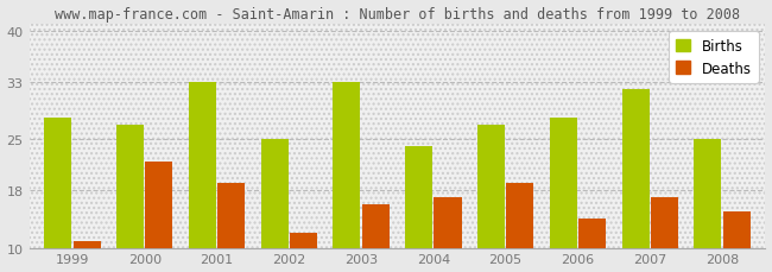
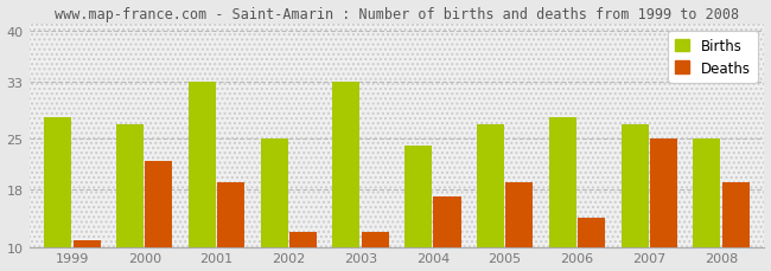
Deaths/2003: 16 -> 12
Births/2007: 32 -> 27
Deaths/2007: 17 -> 25
Deaths/2008: 15 -> 19
